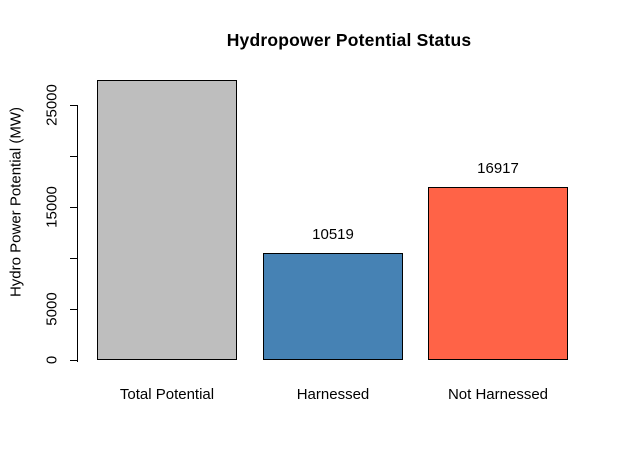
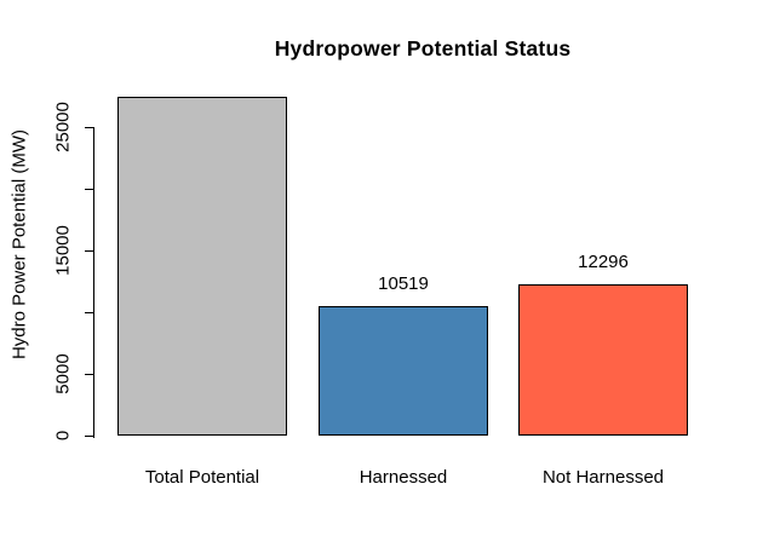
Not Harnessed: 16917 -> 12296
